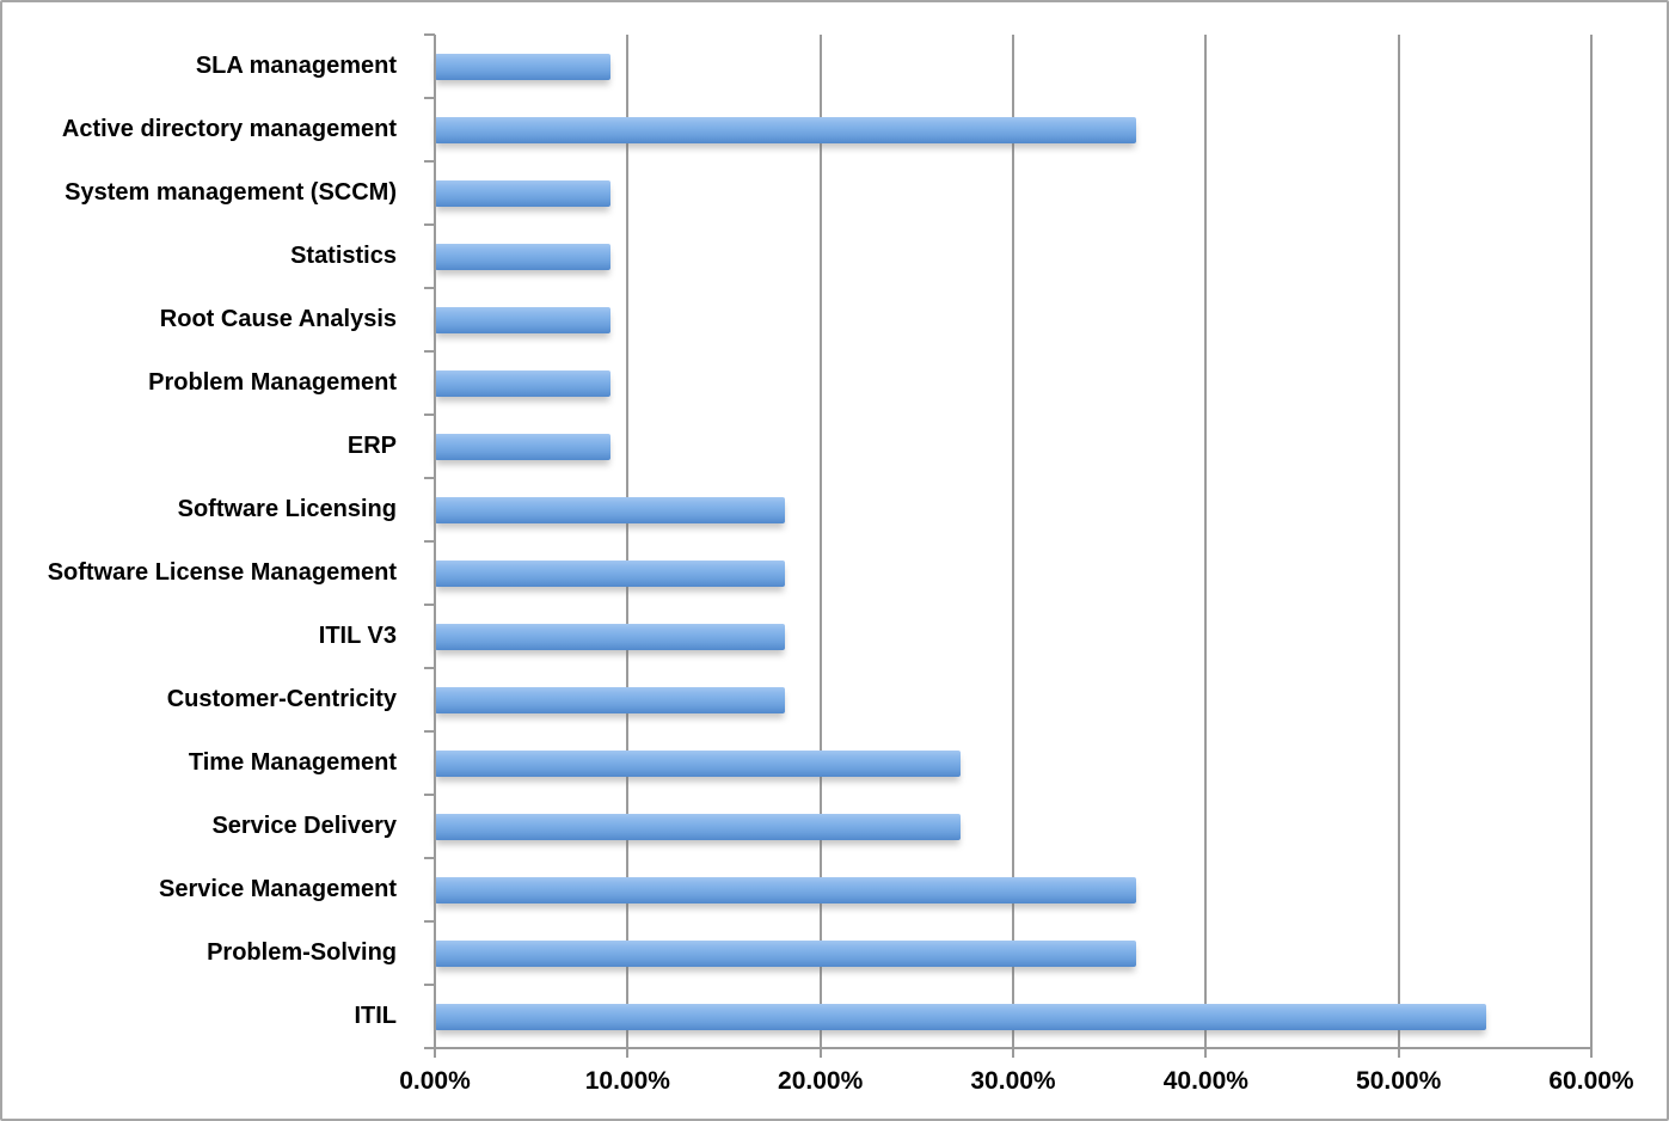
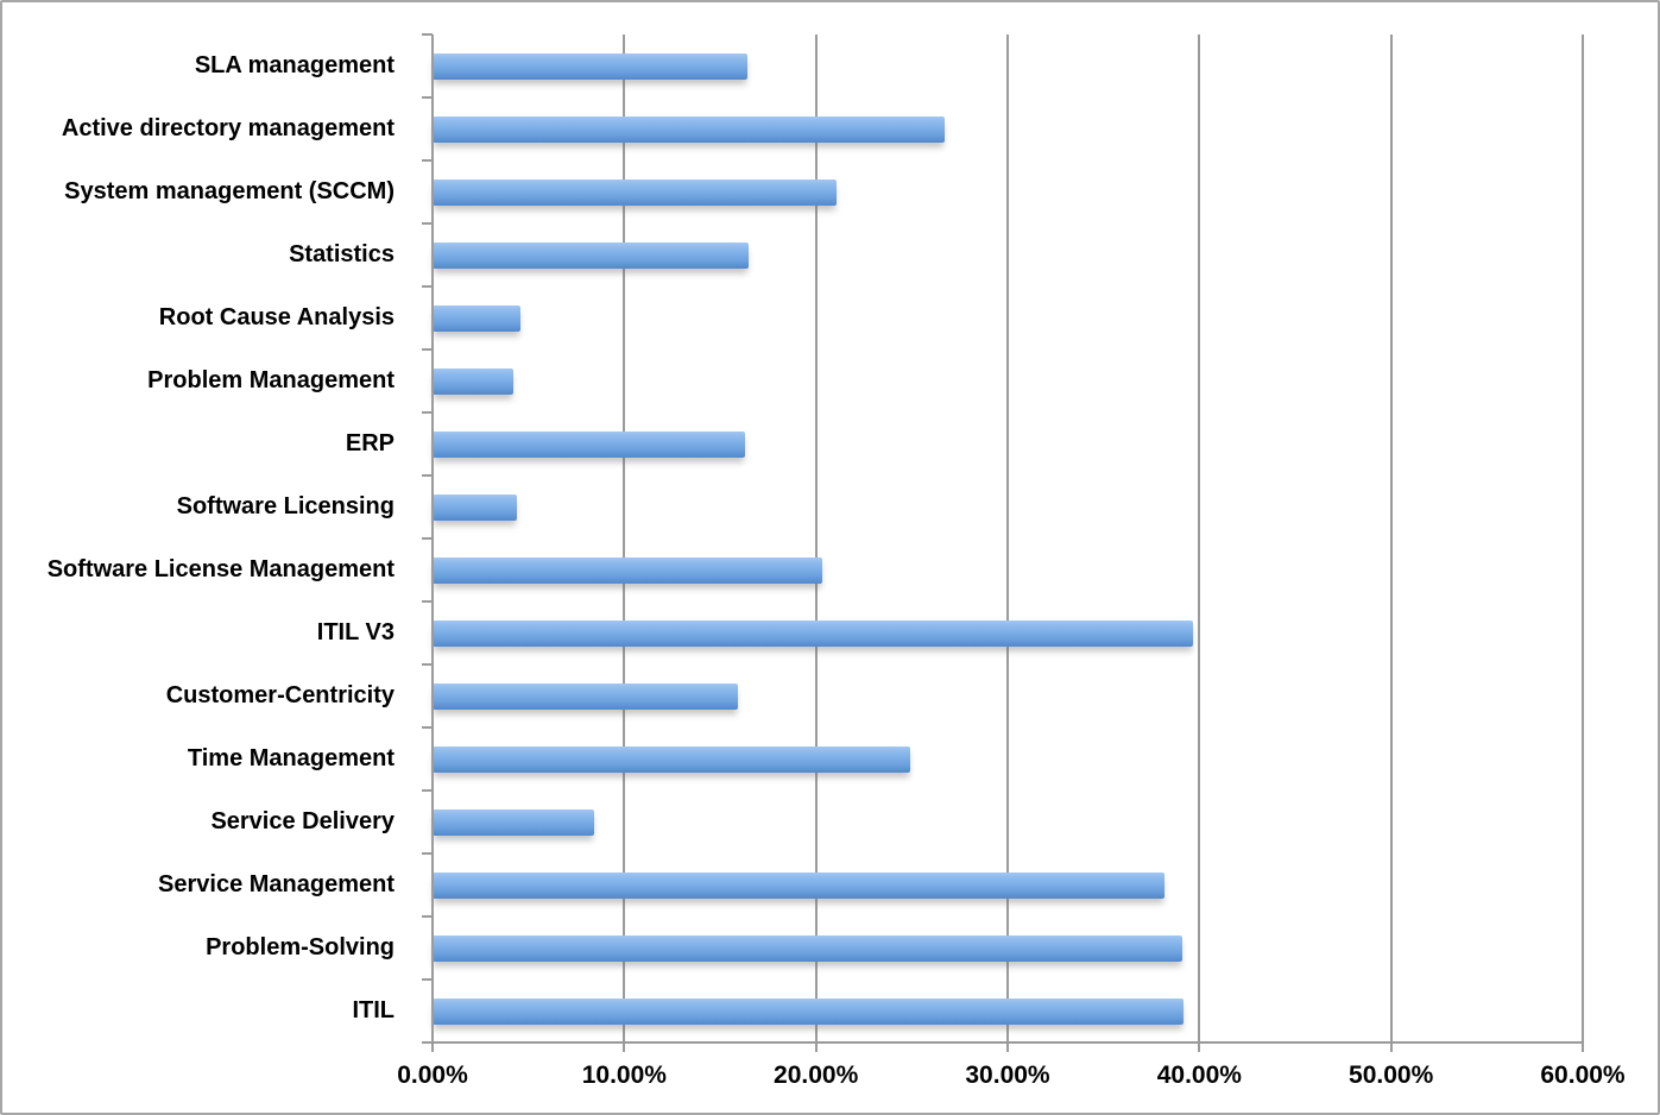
SLA management: 9.1% -> 16.4%
Active directory management: 36.4% -> 26.7%
System management (SCCM): 9.1% -> 21.1%
Statistics: 9.1% -> 16.5%
Root Cause Analysis: 9.1% -> 4.6%
Problem Management: 9.1% -> 4.2%
ERP: 9.1% -> 16.3%
Software Licensing: 18.2% -> 4.4%
Software License Management: 18.2% -> 20.3%
ITIL V3: 18.2% -> 39.7%
Customer-Centricity: 18.2% -> 15.9%
Time Management: 27.3% -> 24.9%
Service Delivery: 27.3% -> 8.4%
Service Management: 36.4% -> 38.2%
Problem-Solving: 36.4% -> 39.1%
ITIL: 54.5% -> 39.2%
